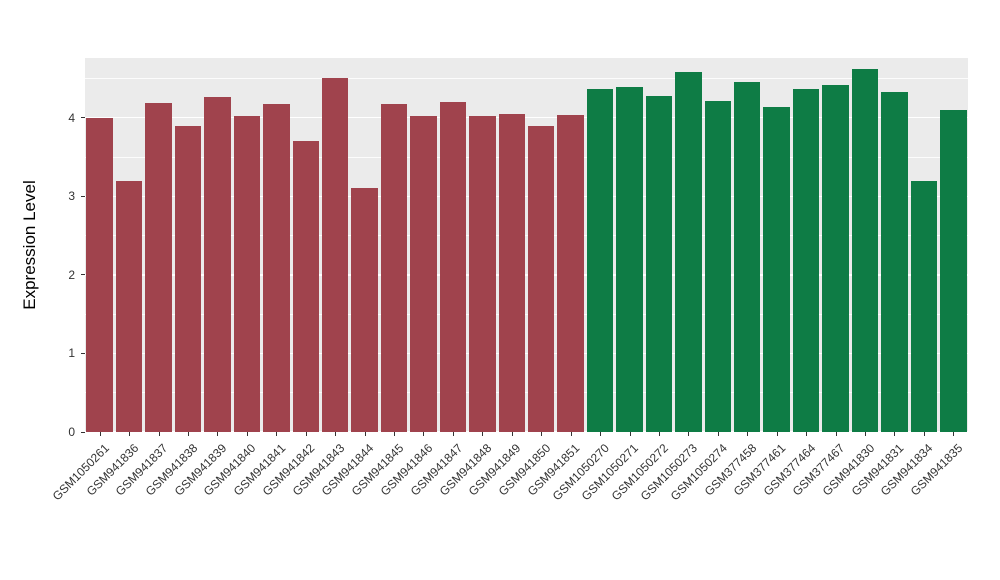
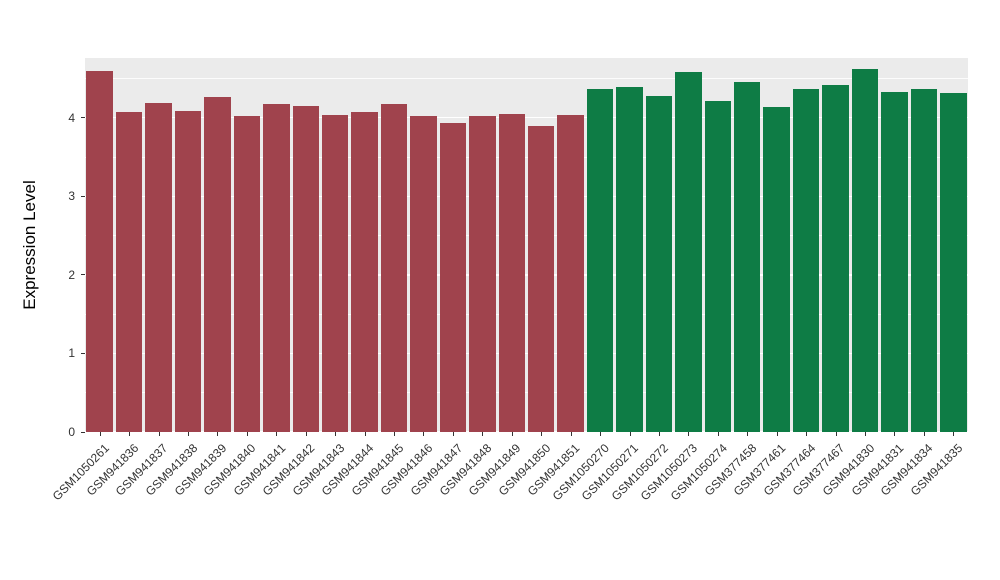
GSM1050261: 4.0 -> 4.6
GSM941836: 3.2 -> 4.1
GSM941838: 3.9 -> 4.1
GSM941842: 3.7 -> 4.2
GSM941843: 4.5 -> 4.0
GSM941844: 3.1 -> 4.1
GSM941847: 4.2 -> 3.9
GSM941834: 3.2 -> 4.4
GSM941835: 4.1 -> 4.3
